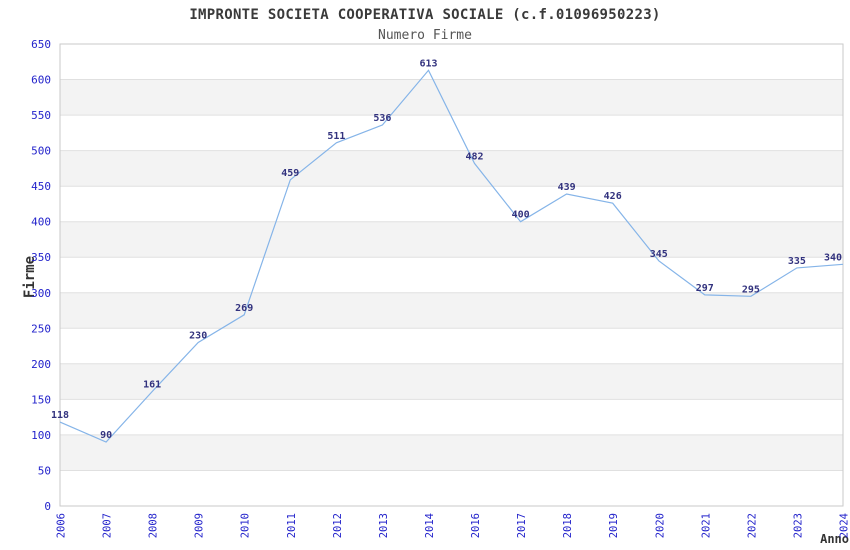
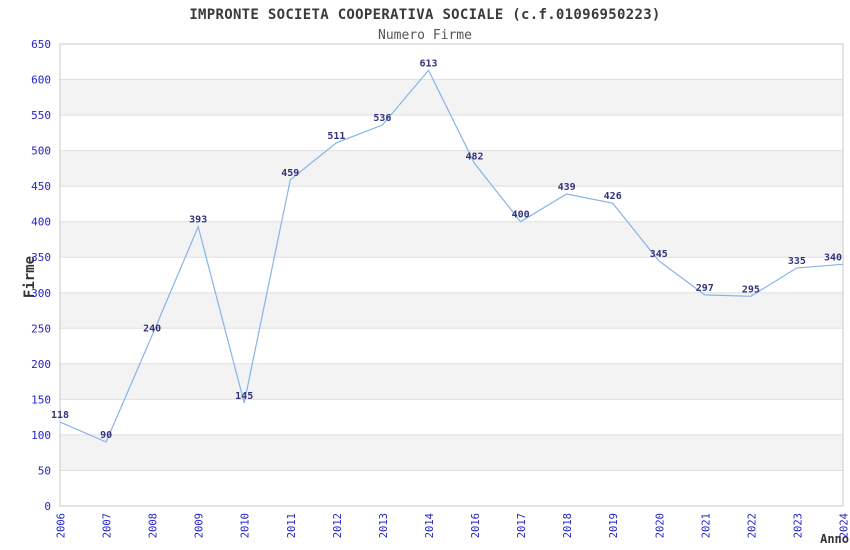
2008: 161 -> 240
2009: 230 -> 393
2010: 269 -> 145
